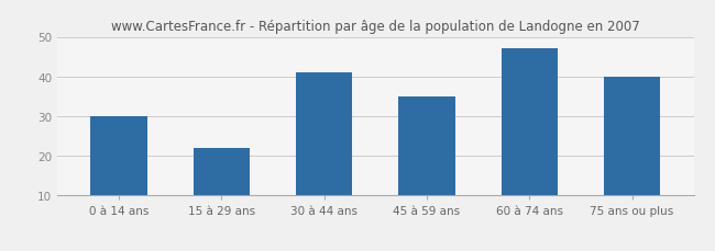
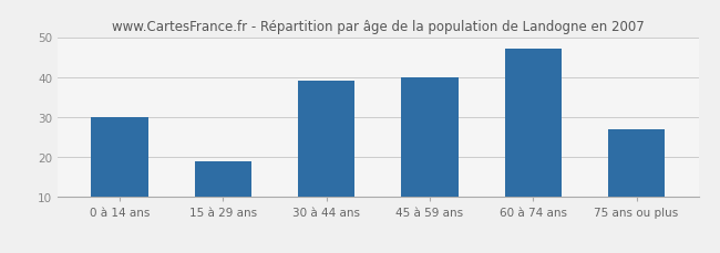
15 à 29 ans: 22 -> 19
30 à 44 ans: 41 -> 39
45 à 59 ans: 35 -> 40
75 ans ou plus: 40 -> 27
